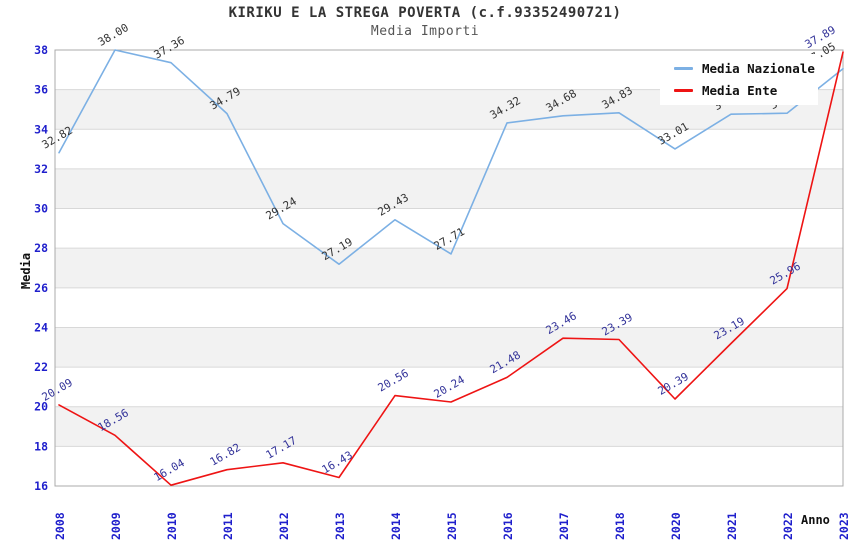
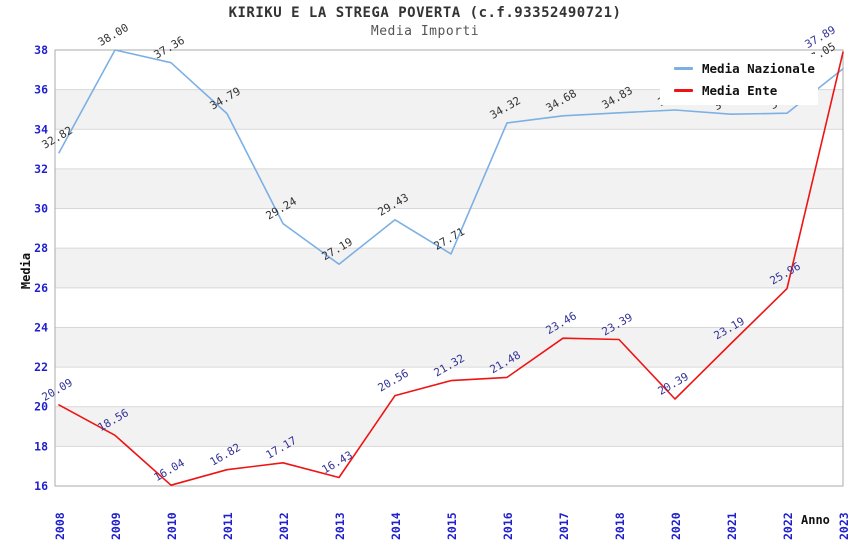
Media Ente/2015: 20.24 -> 21.32
Media Nazionale/2020: 33.01 -> 34.97
